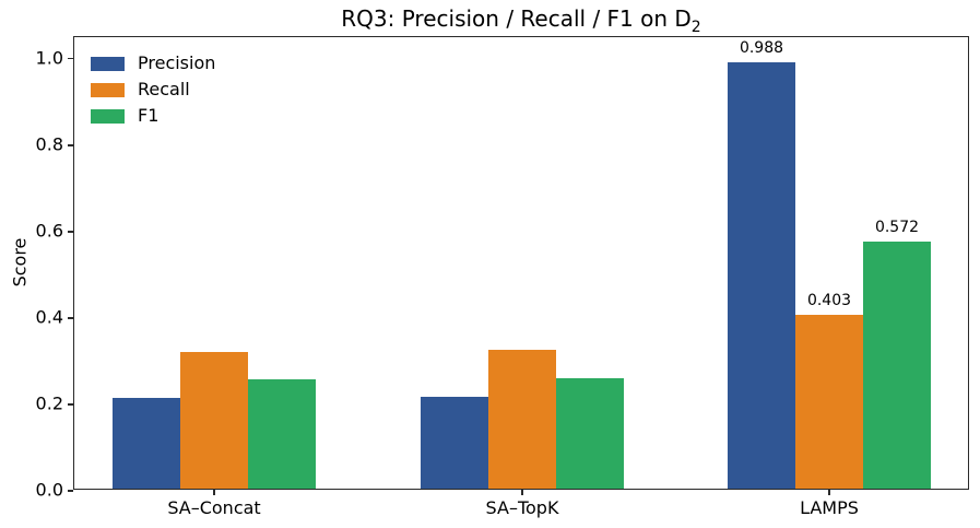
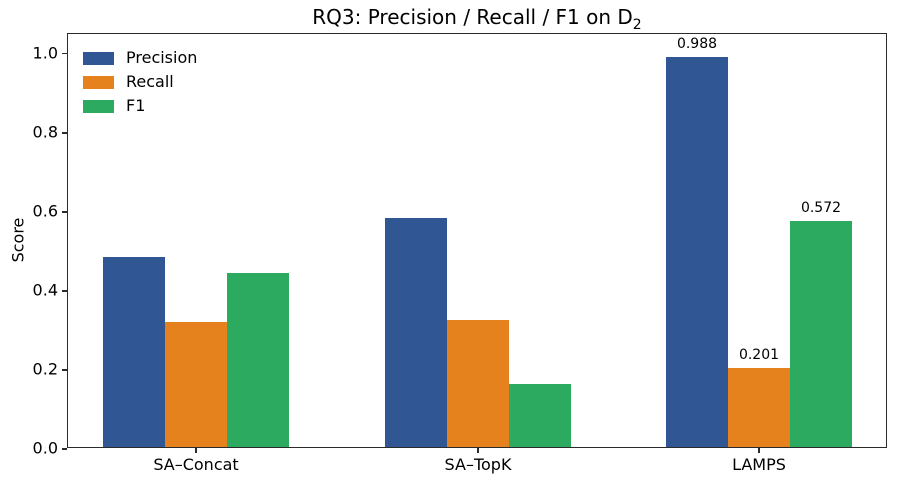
Precision/SA–Concat: 0.21 -> 0.48
F1/SA–Concat: 0.25 -> 0.44
Precision/SA–TopK: 0.21 -> 0.58
F1/SA–TopK: 0.26 -> 0.16
Recall/LAMPS: 0.403 -> 0.201
